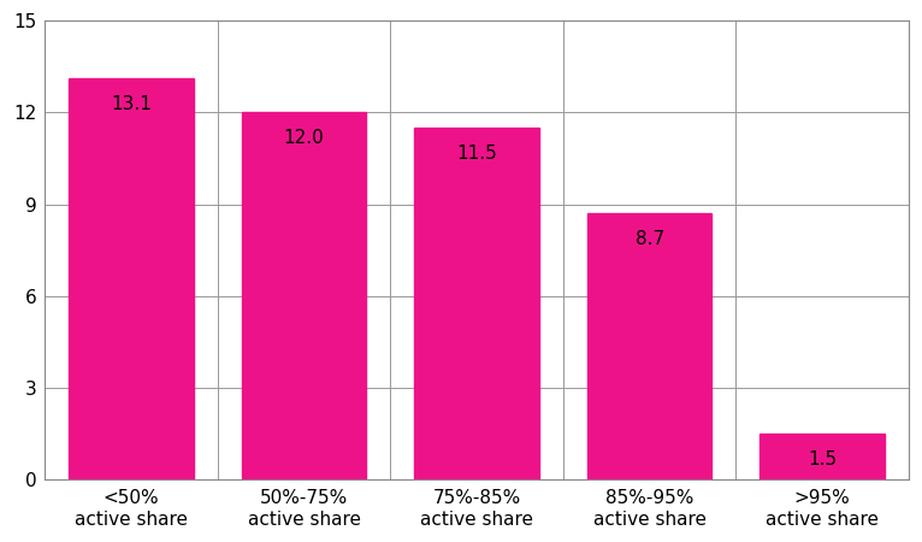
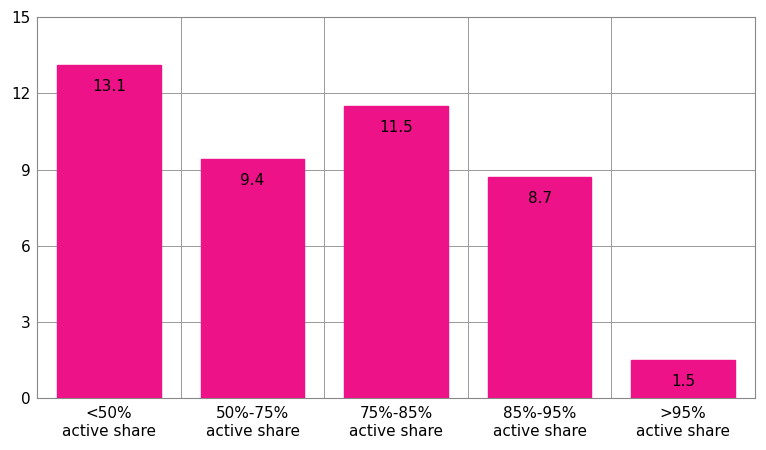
50%-75% active share: 12.0 -> 9.4
